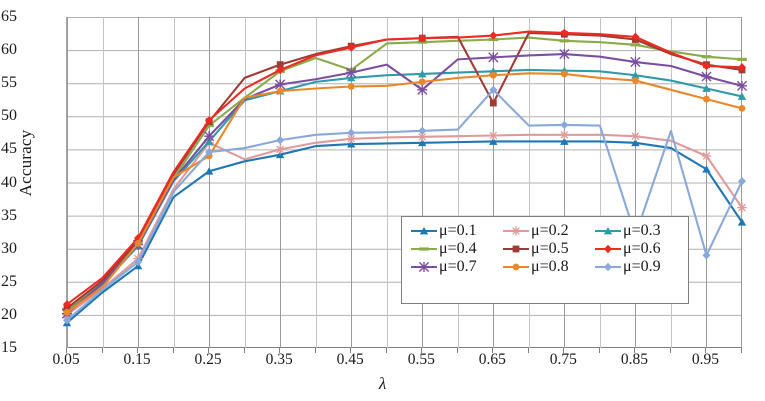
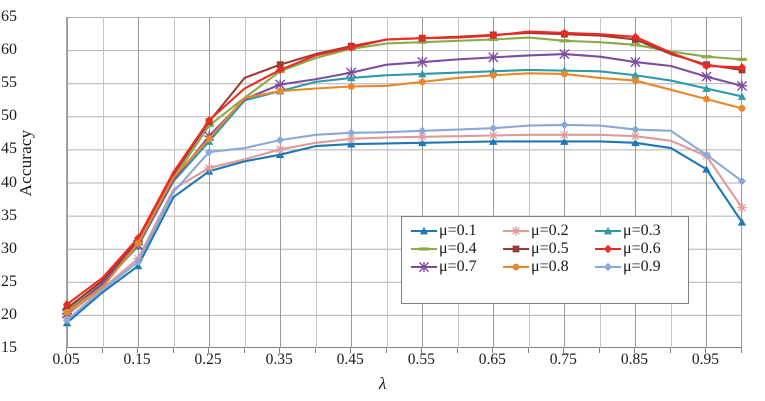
μ=0.2/0.25: 46 -> 42
μ=0.8/0.25: 44 -> 47
μ=0.4/0.45: 57 -> 60
μ=0.7/0.55: 54 -> 58
μ=0.5/0.65: 52 -> 62
μ=0.9/0.65: 54 -> 48
μ=0.9/0.85: 32 -> 48
μ=0.9/0.95: 29 -> 44
